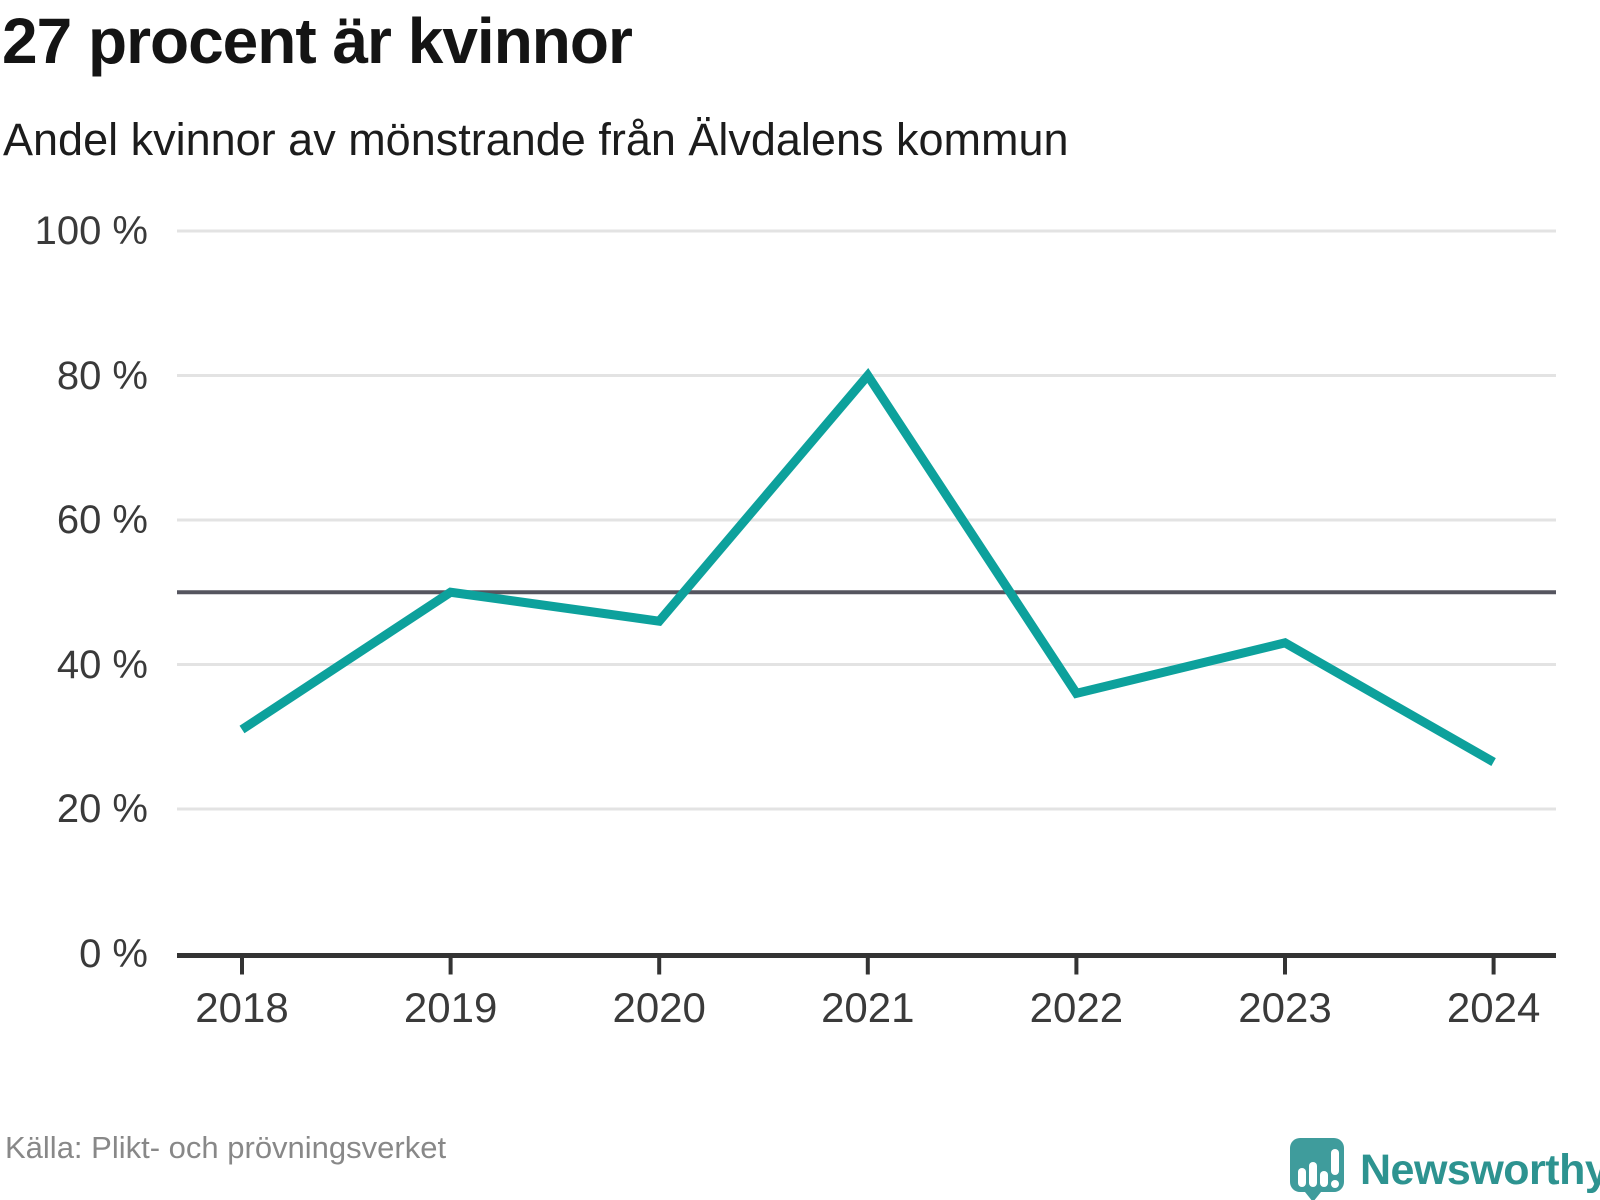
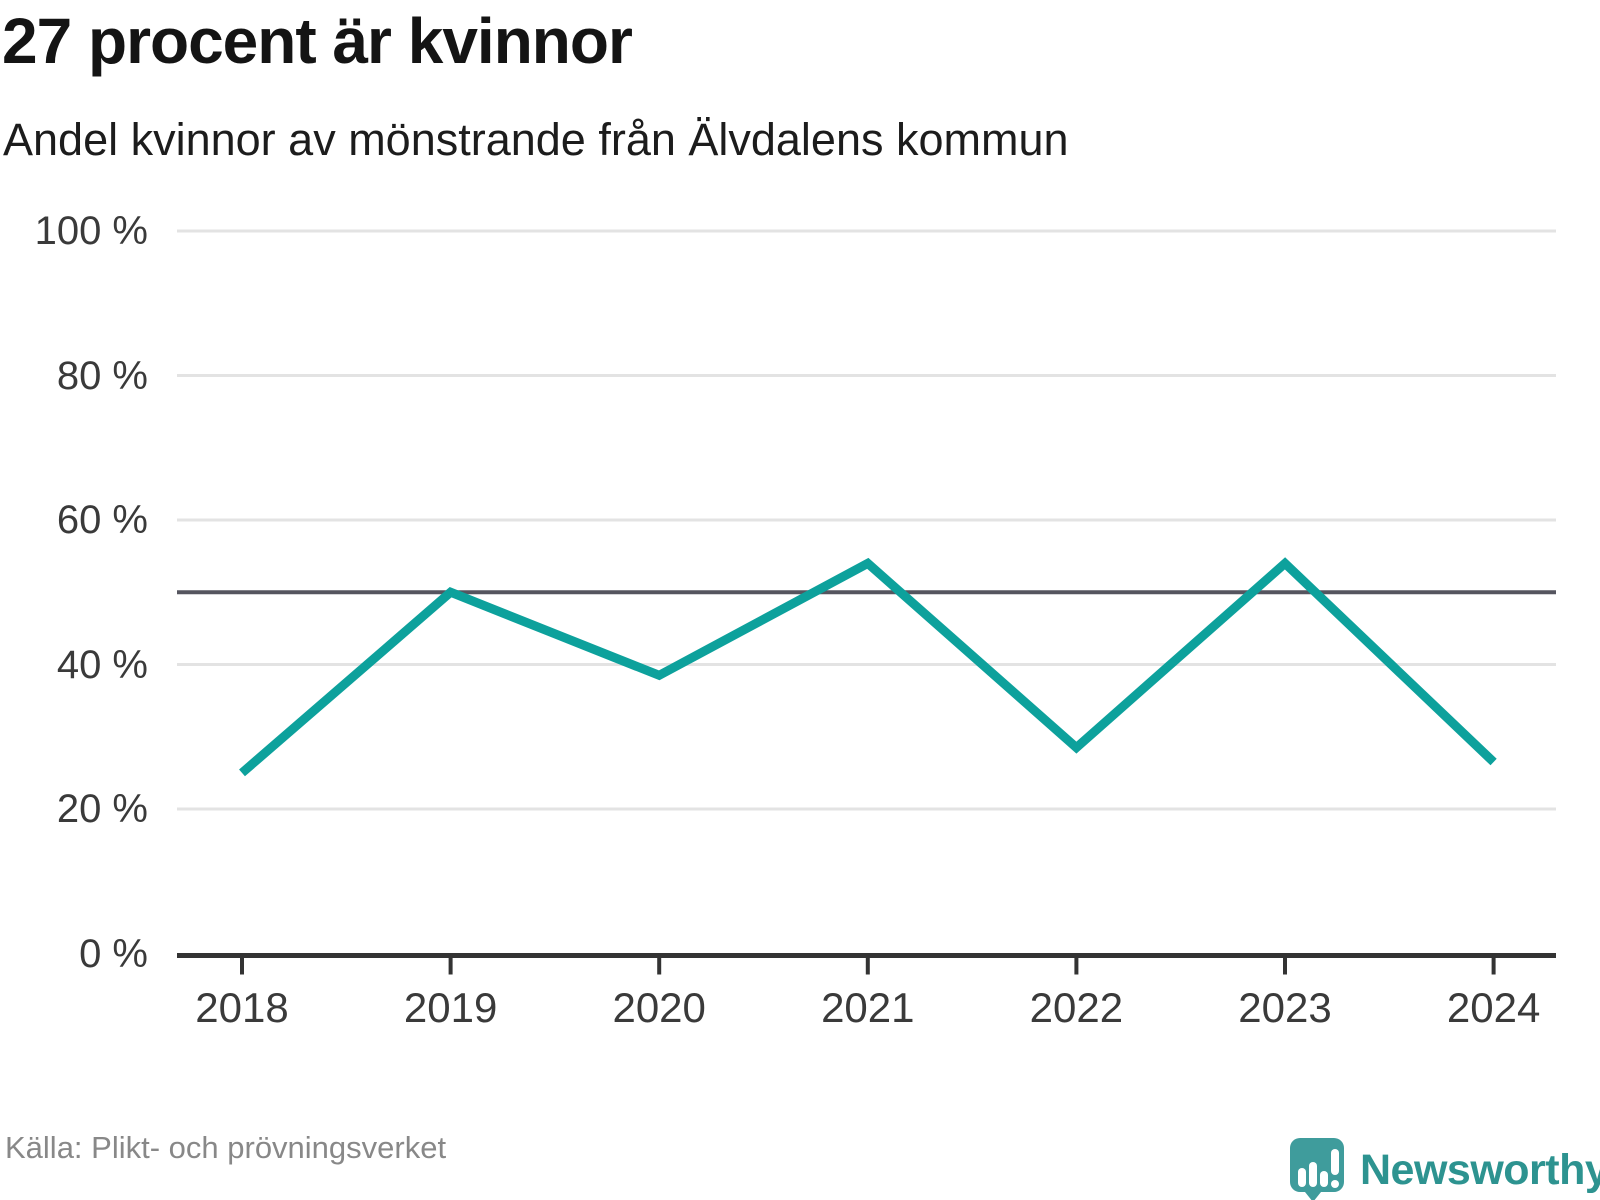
2018: 31% -> 25%
2020: 46% -> 38%
2021: 80% -> 54%
2022: 36% -> 28%
2023: 43% -> 54%
